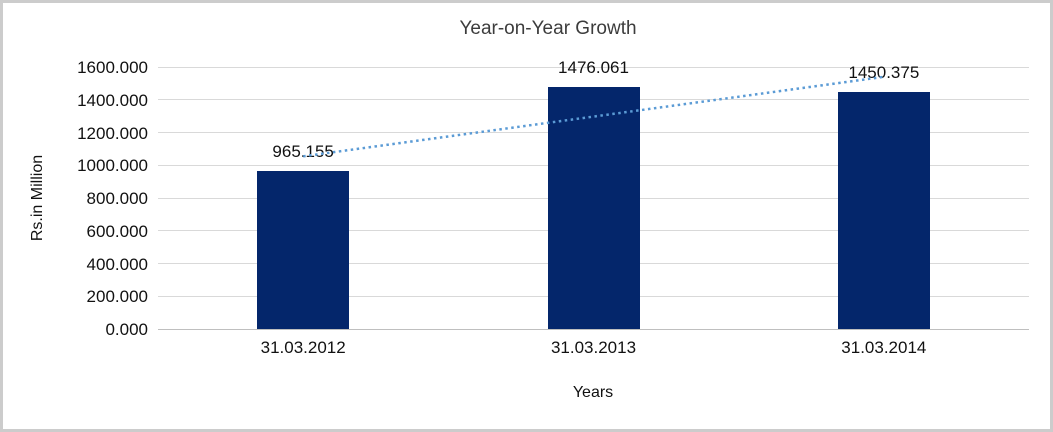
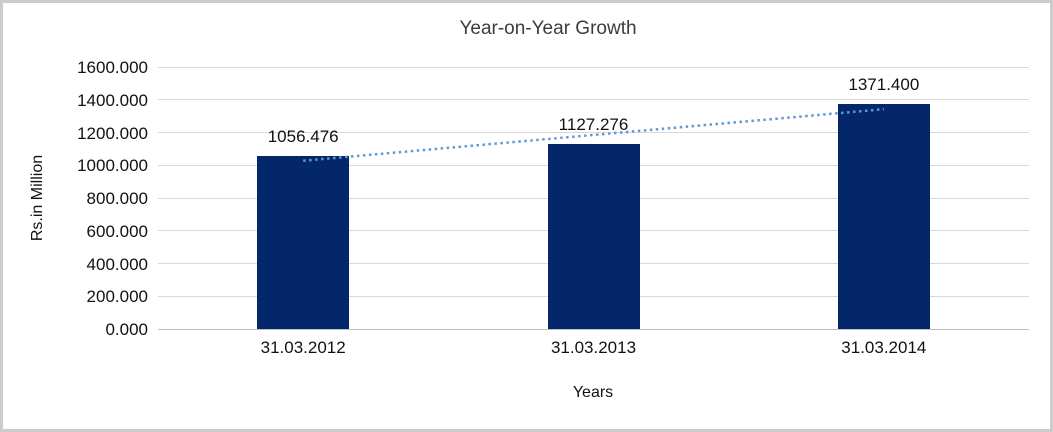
31.03.2012: 965.155 -> 1056.476
31.03.2013: 1476.061 -> 1127.276
31.03.2014: 1450.375 -> 1371.400
